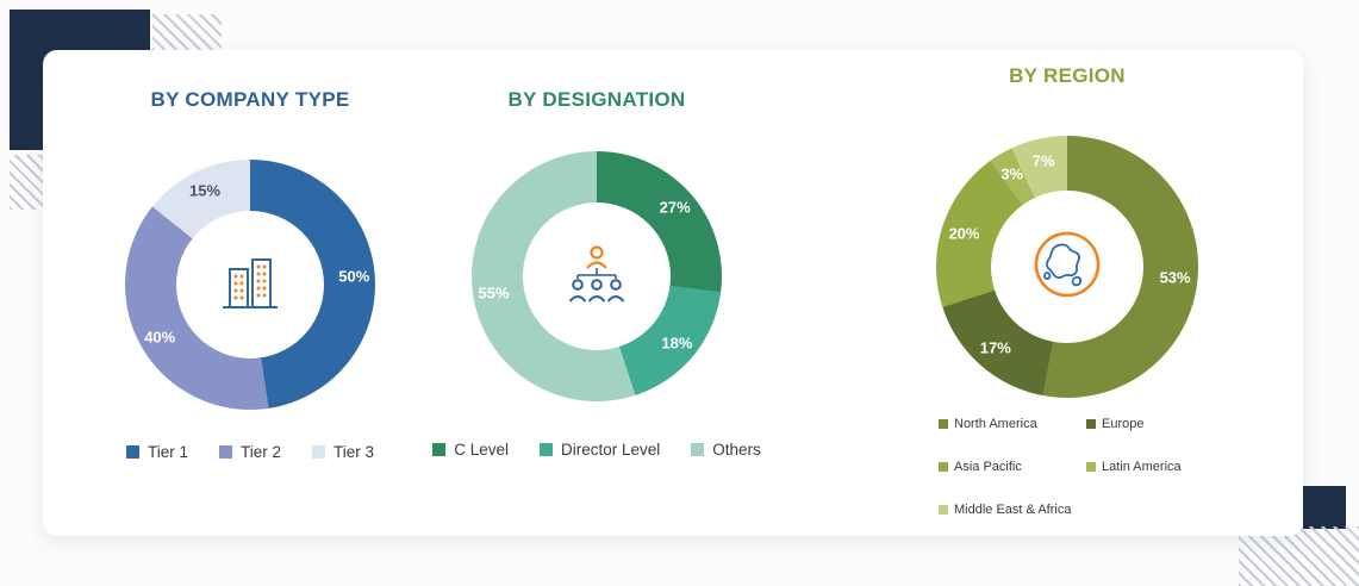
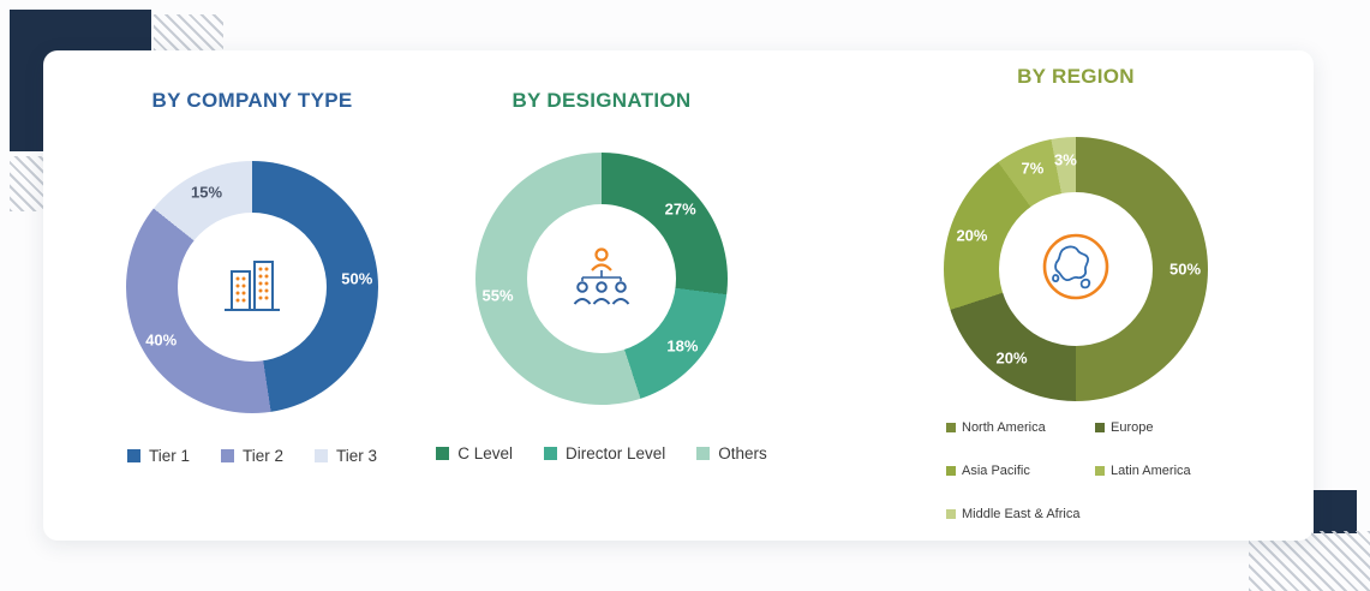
BY REGION/North America: 53% -> 50%
BY REGION/Europe: 17% -> 20%
BY REGION/Latin America: 3% -> 7%
BY REGION/Middle East & Africa: 7% -> 3%
